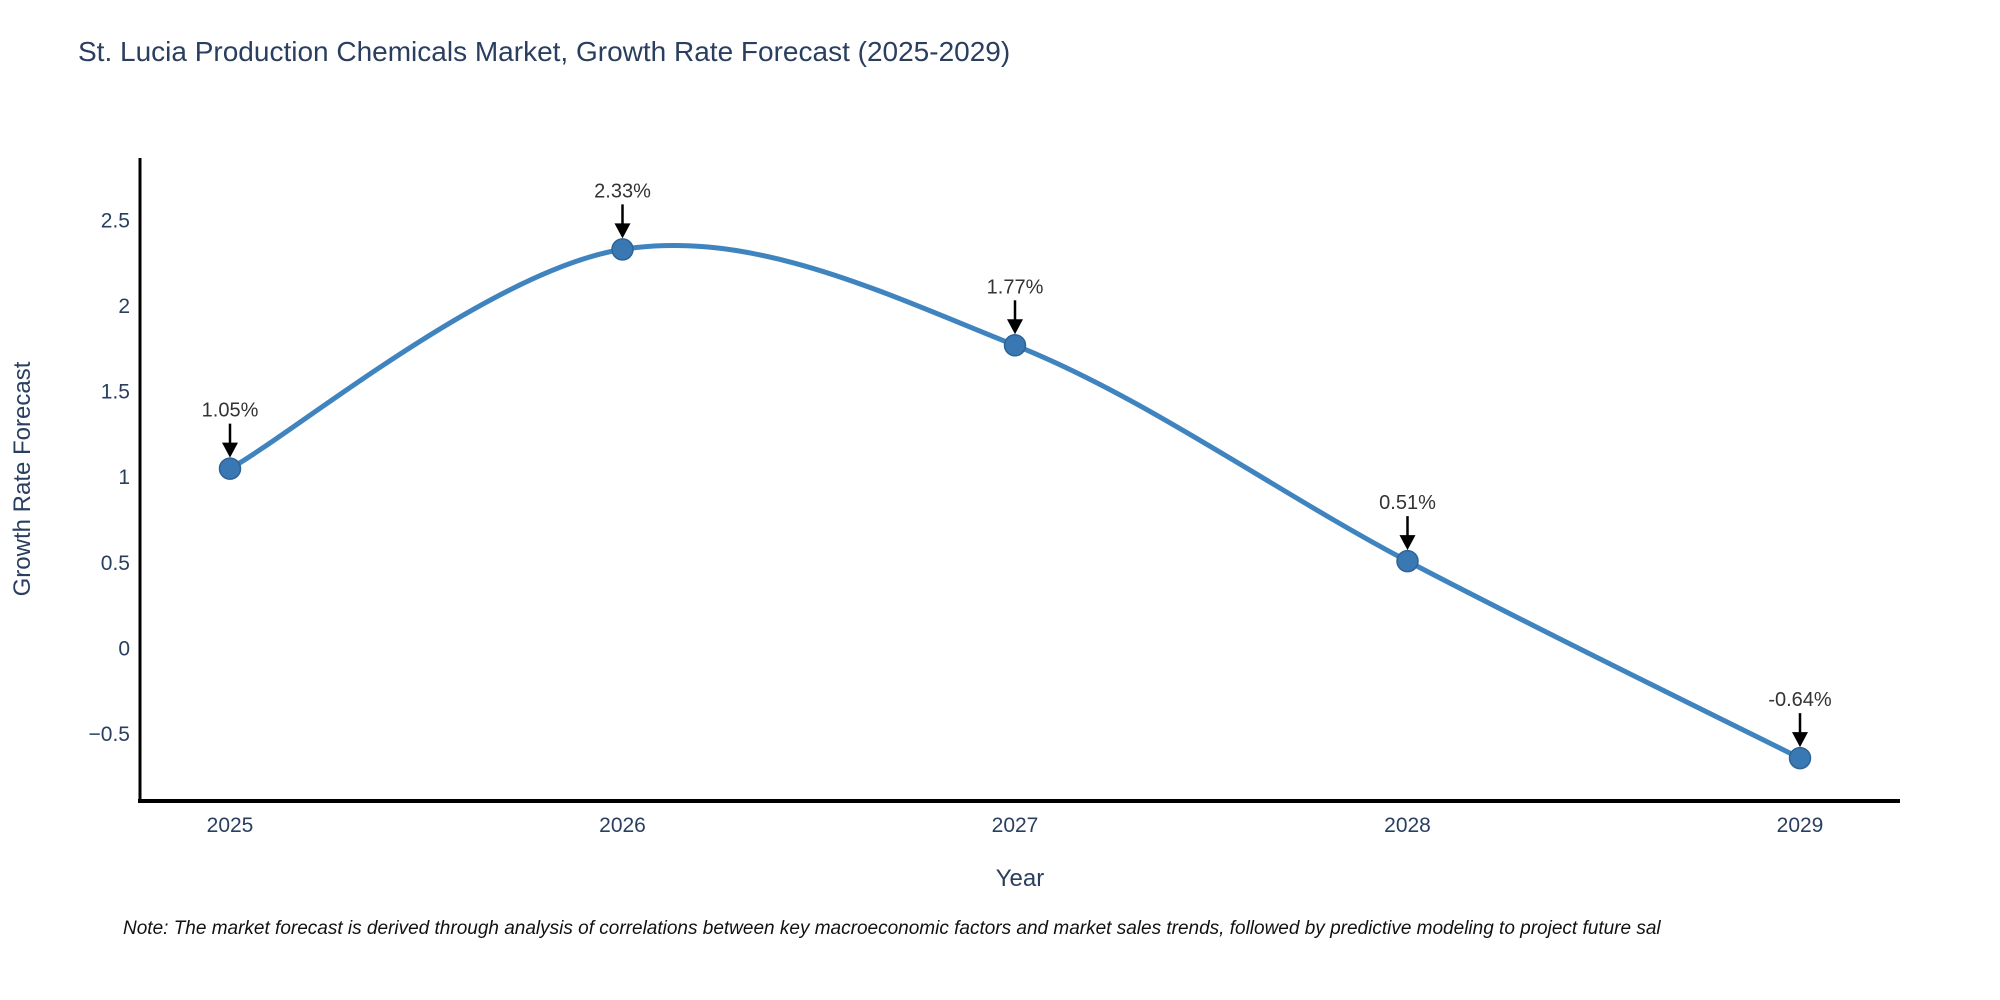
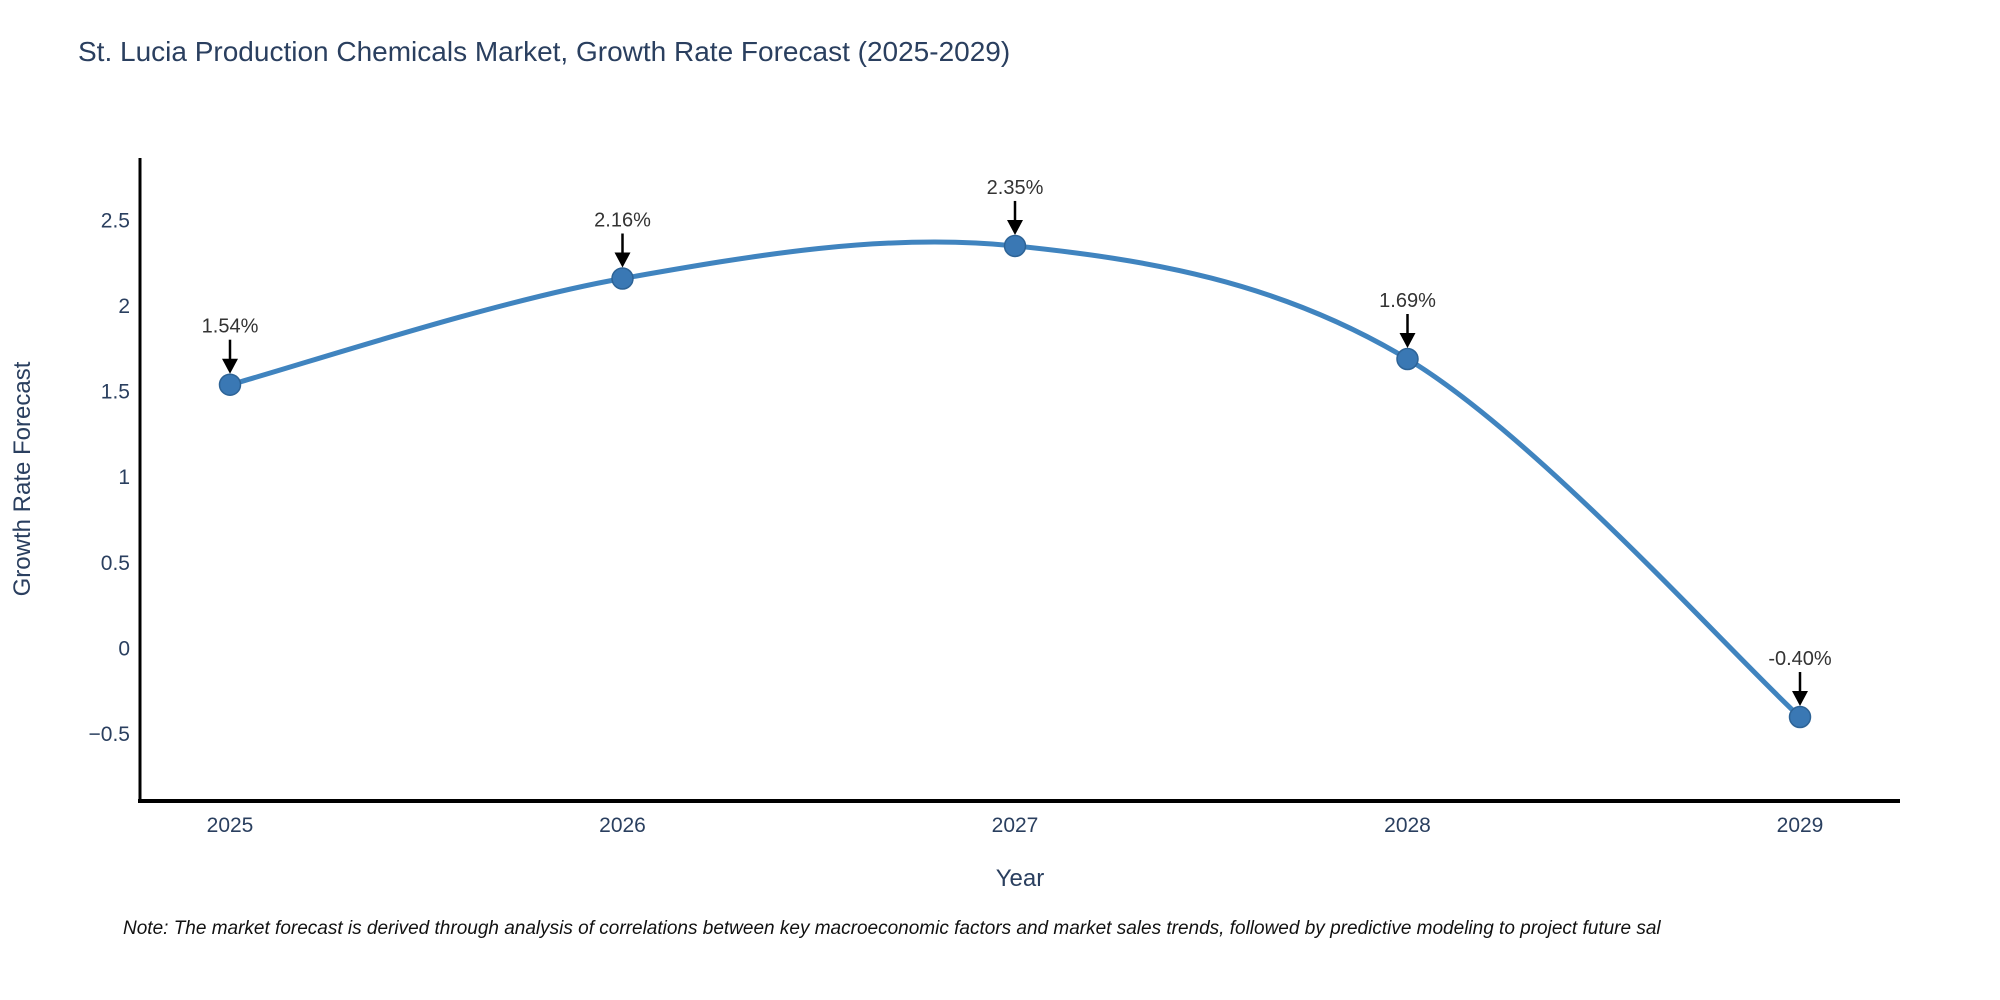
2025: 1.05% -> 1.54%
2026: 2.33% -> 2.16%
2027: 1.77% -> 2.35%
2028: 0.51% -> 1.69%
2029: -0.64% -> -0.40%
